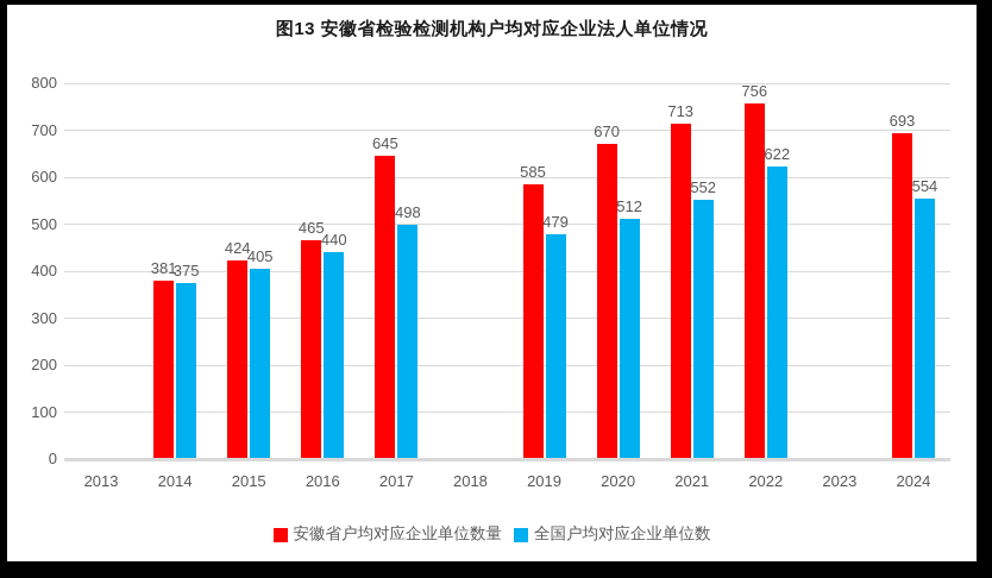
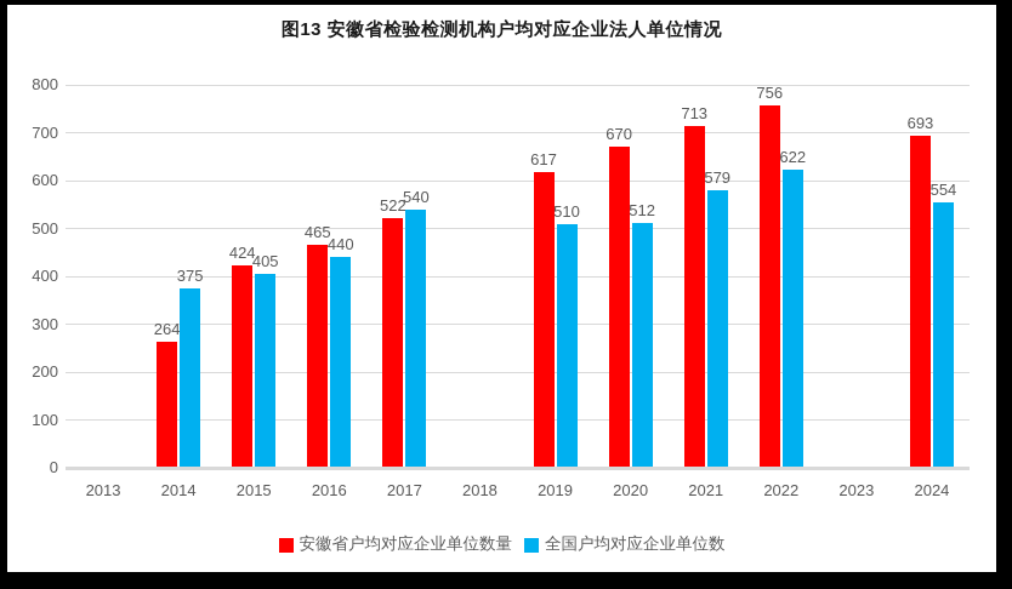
安徽省户均对应企业单位数量/2014: 381 -> 264
安徽省户均对应企业单位数量/2017: 645 -> 522
全国户均对应企业单位数/2017: 498 -> 540
安徽省户均对应企业单位数量/2019: 585 -> 617
全国户均对应企业单位数/2019: 479 -> 510
全国户均对应企业单位数/2021: 552 -> 579
